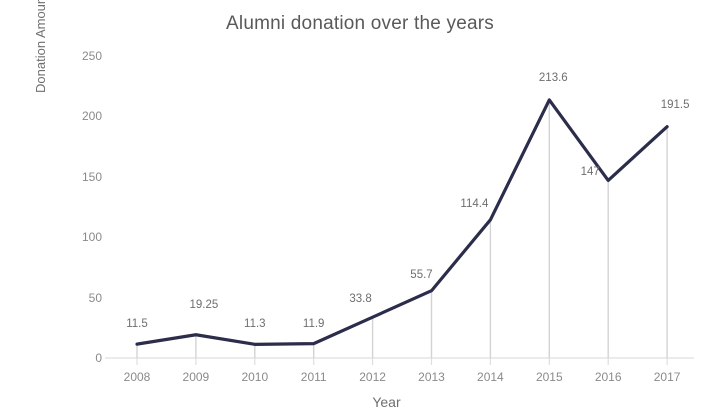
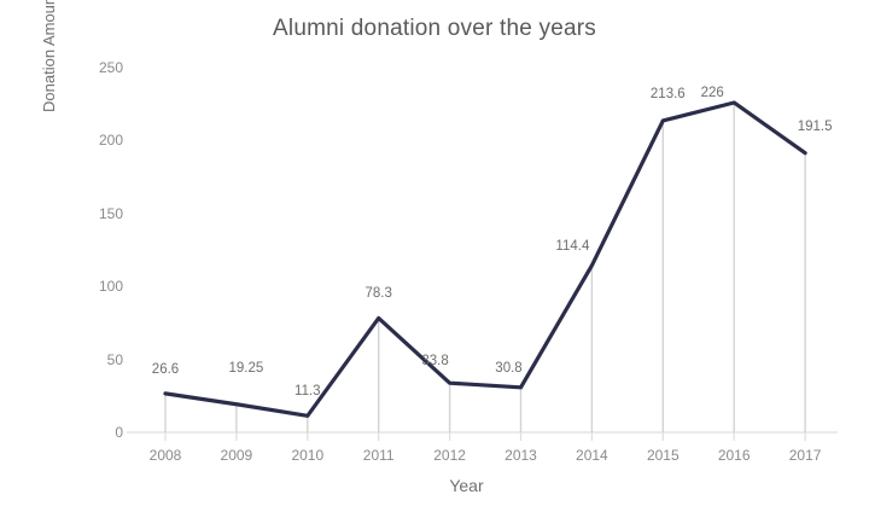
2008: 11.5 -> 26.6
2011: 11.9 -> 78.3
2013: 55.7 -> 30.8
2016: 147 -> 226
